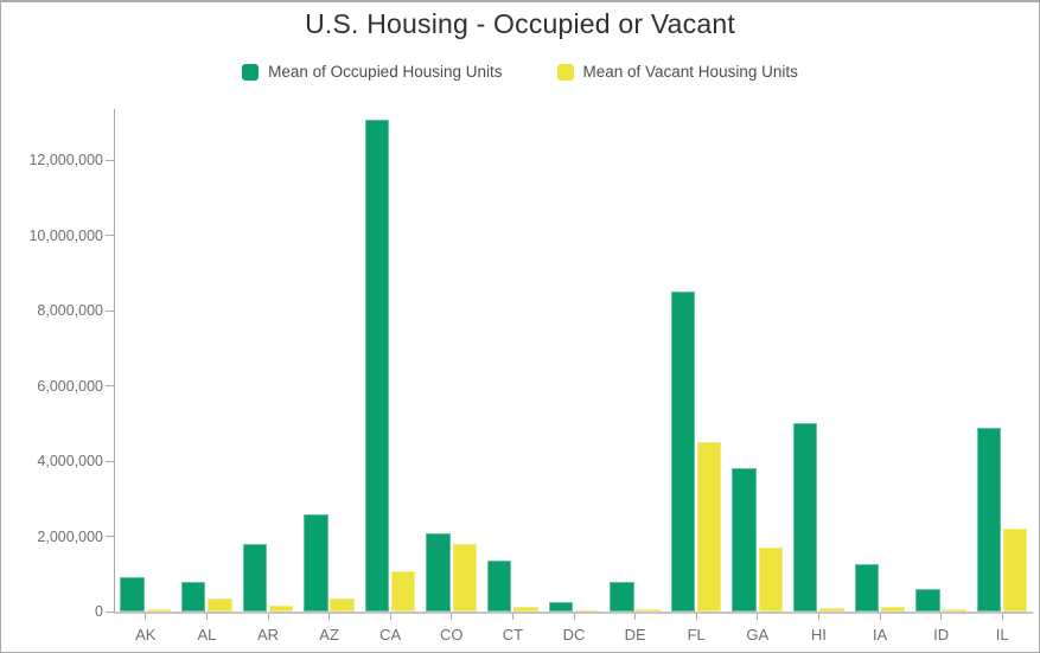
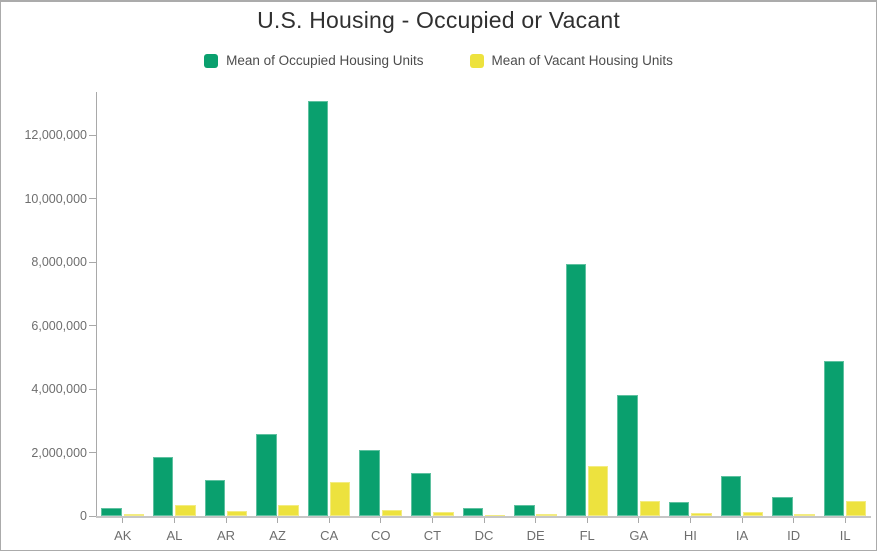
Mean of Occupied Housing Units/AK: 900000 -> 200000
Mean of Occupied Housing Units/AL: 800000 -> 1900000
Mean of Occupied Housing Units/AR: 1800000 -> 1100000
Mean of Vacant Housing Units/CO: 1800000 -> 200000
Mean of Occupied Housing Units/DE: 800000 -> 300000
Mean of Occupied Housing Units/FL: 8500000 -> 7900000
Mean of Vacant Housing Units/FL: 4500000 -> 1600000
Mean of Vacant Housing Units/GA: 1700000 -> 500000
Mean of Occupied Housing Units/HI: 5000000 -> 400000
Mean of Vacant Housing Units/IL: 2200000 -> 500000
